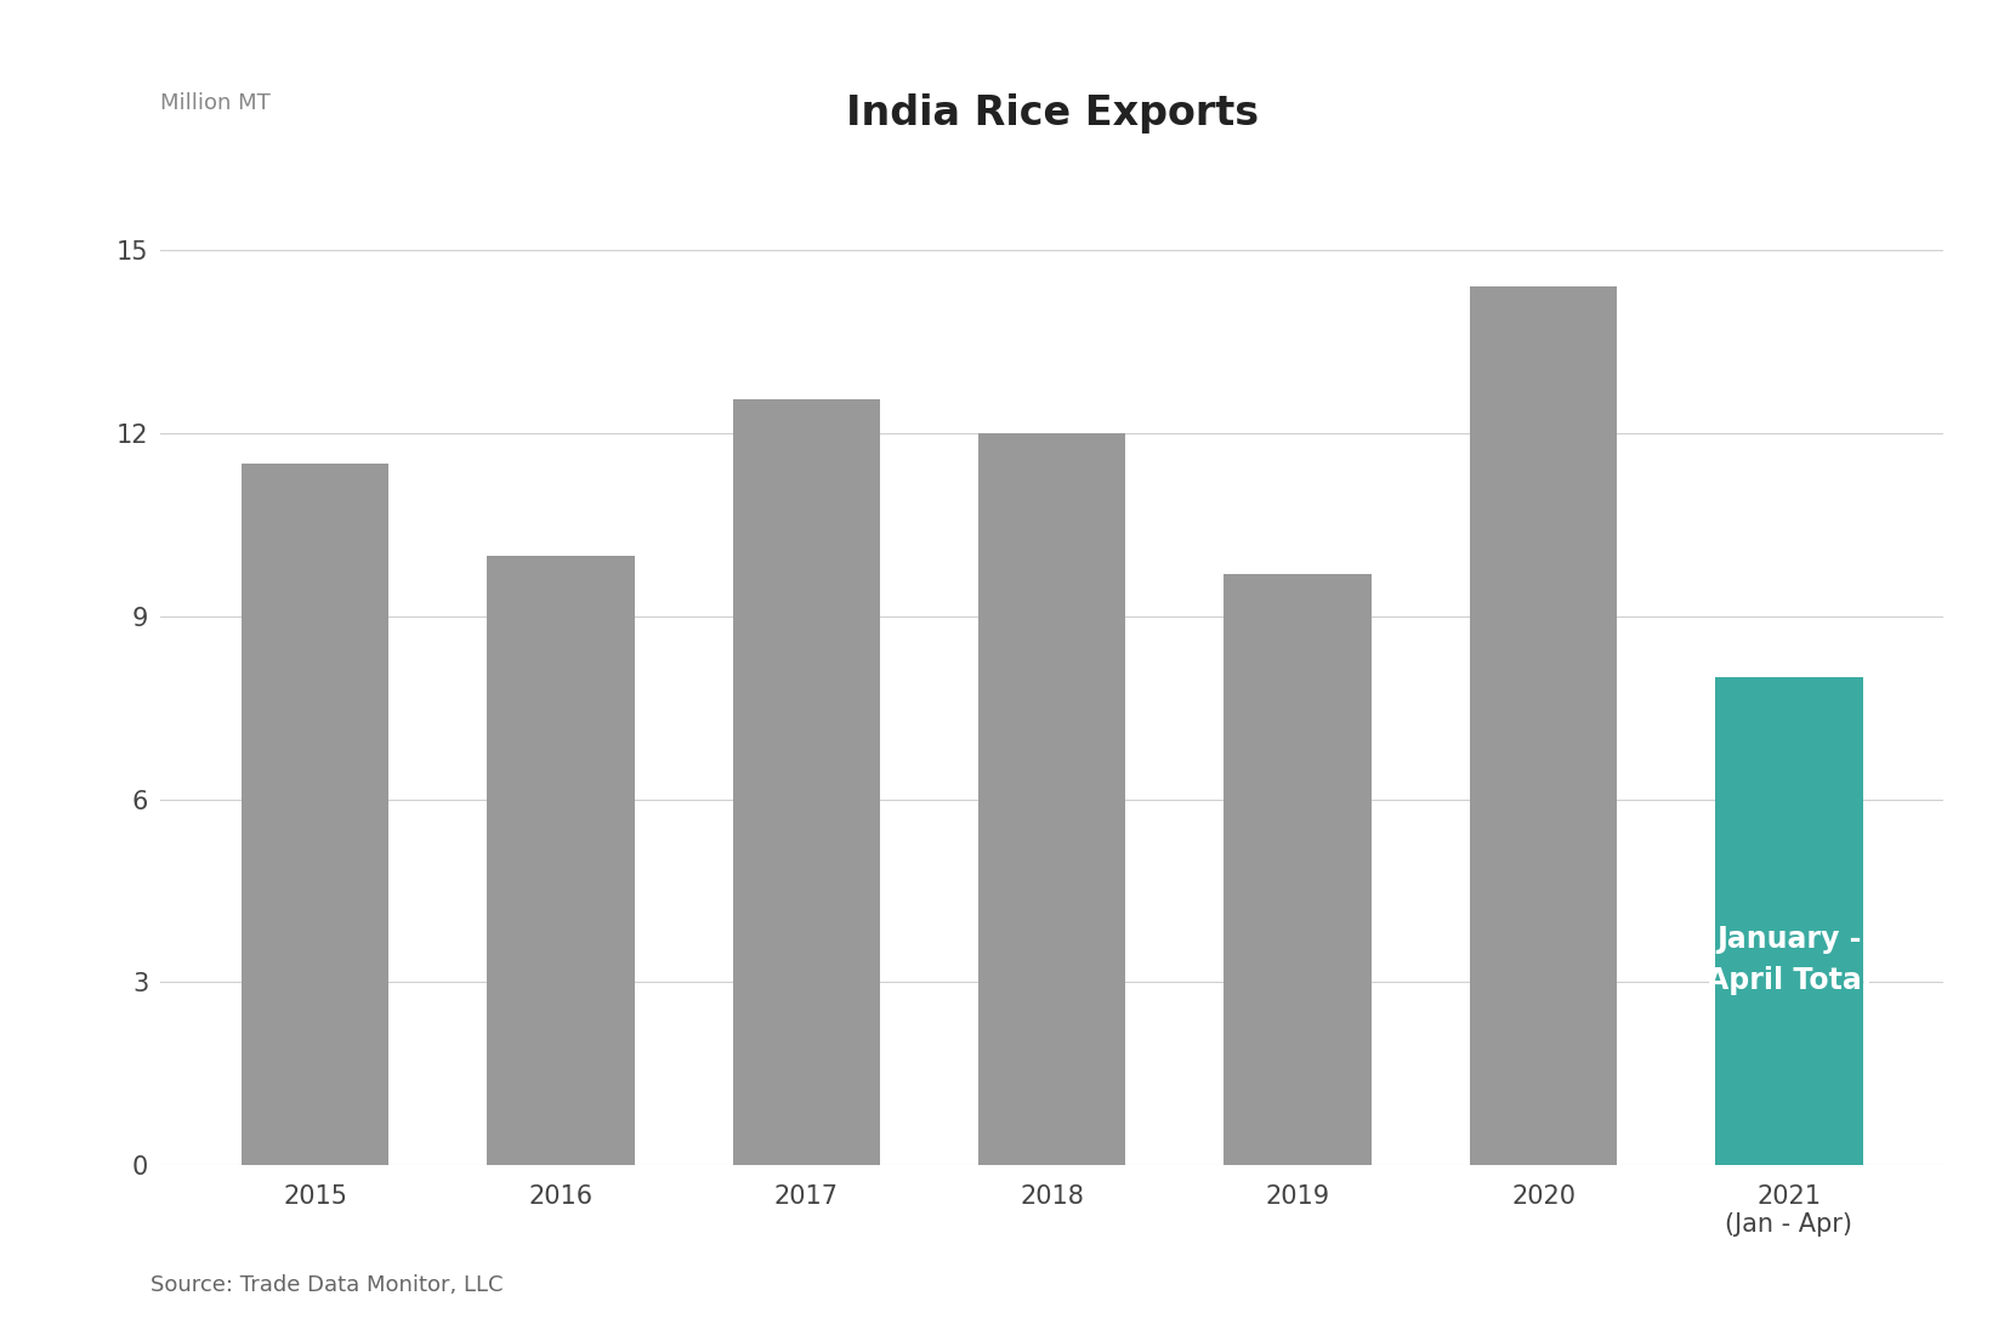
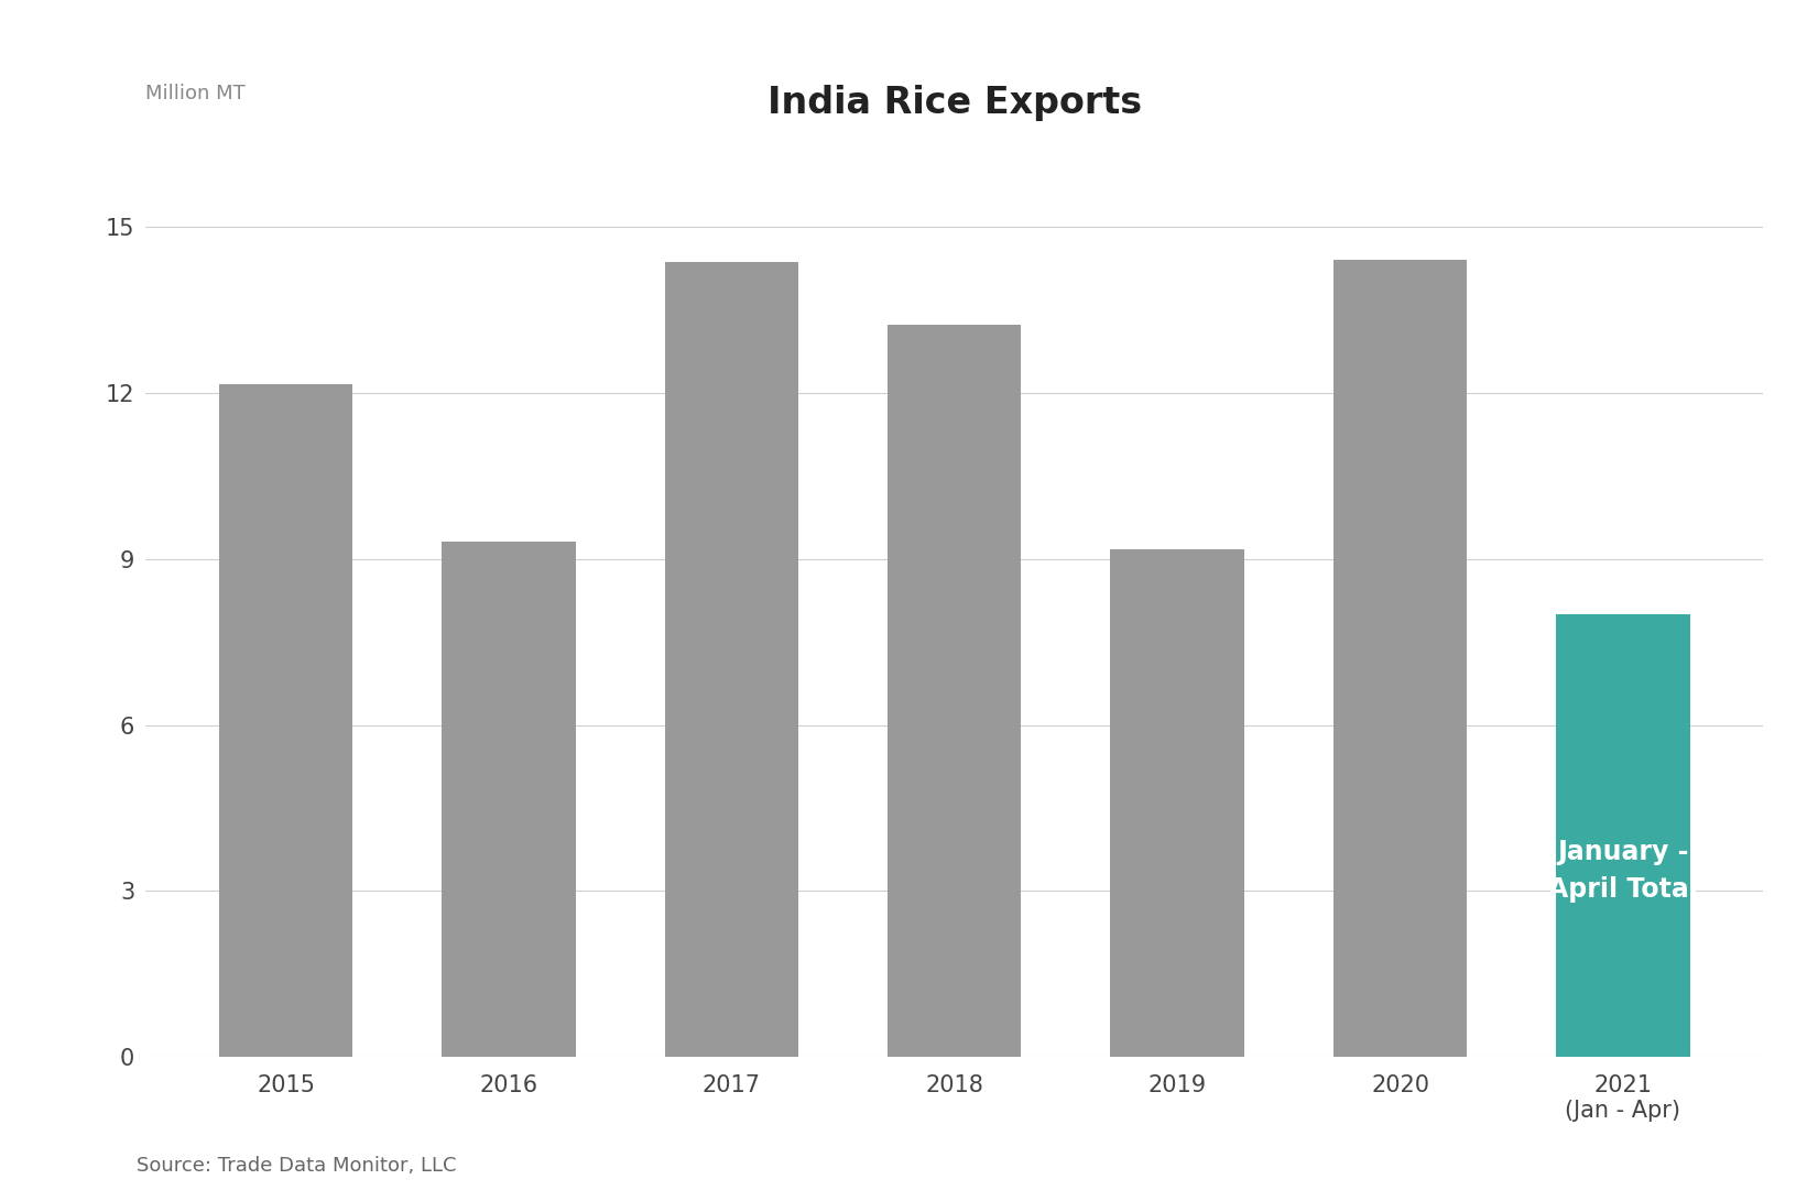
2015: 11.50 -> 12.16
2016: 10.00 -> 9.32
2017: 12.55 -> 14.36
2018: 12.00 -> 13.24
2019: 9.70 -> 9.18
